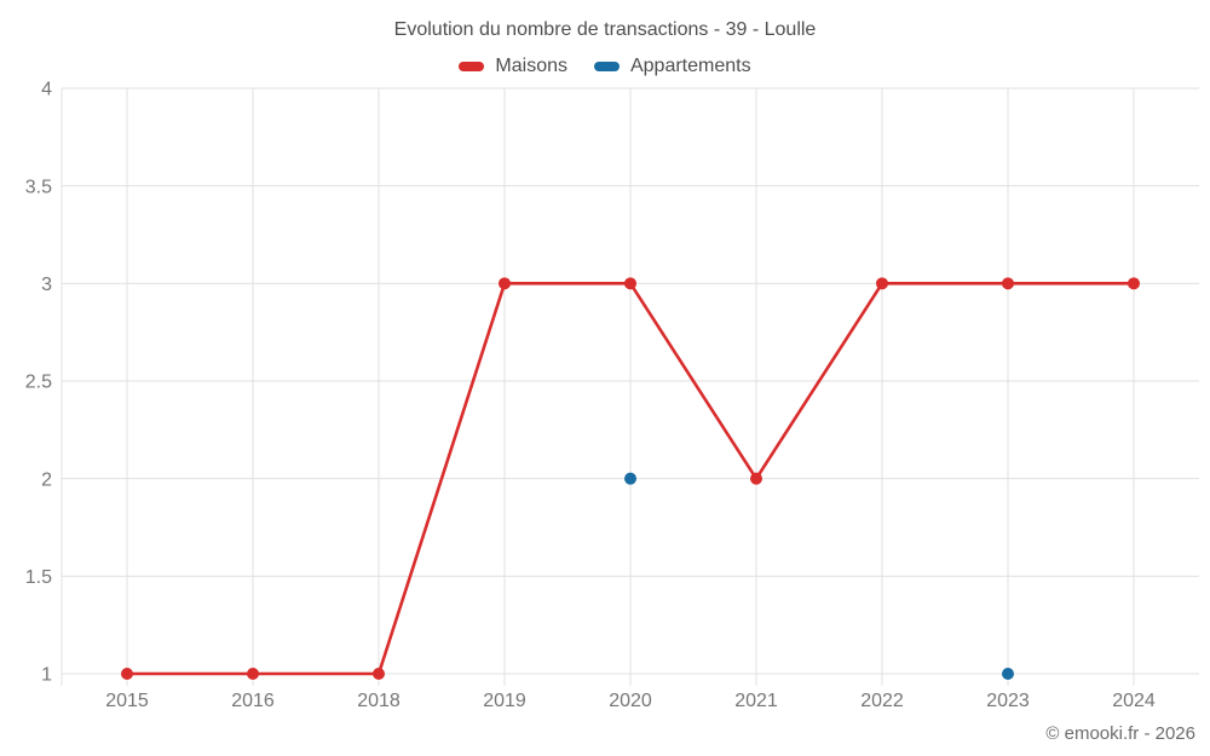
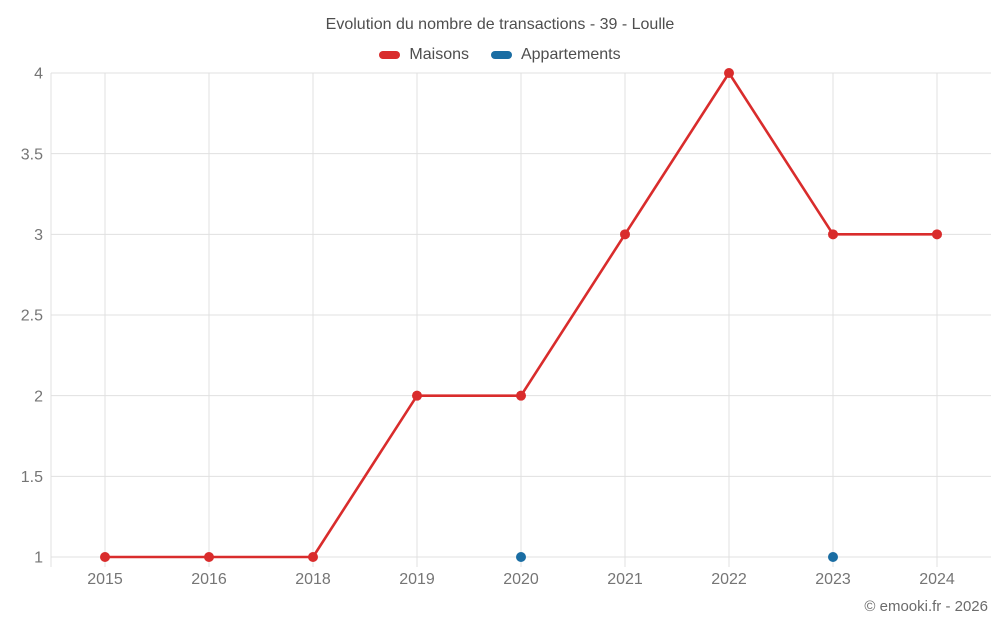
Maisons/2019: 3 -> 2
Maisons/2020: 3 -> 2
Appartements/2020: 2 -> 1
Maisons/2021: 2 -> 3
Maisons/2022: 3 -> 4
